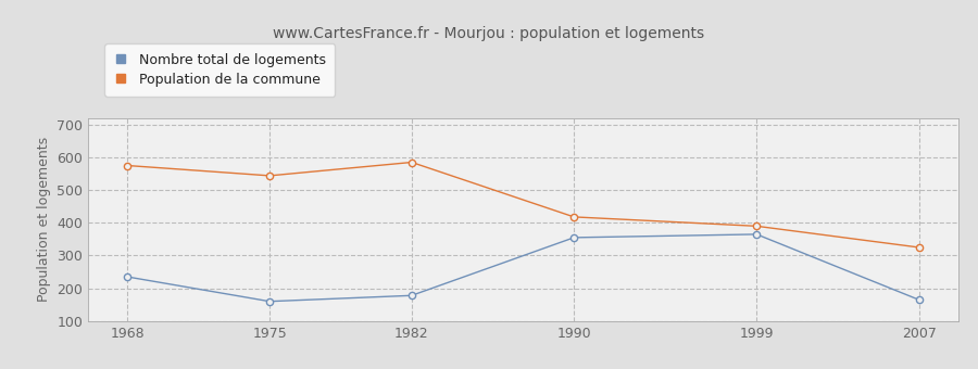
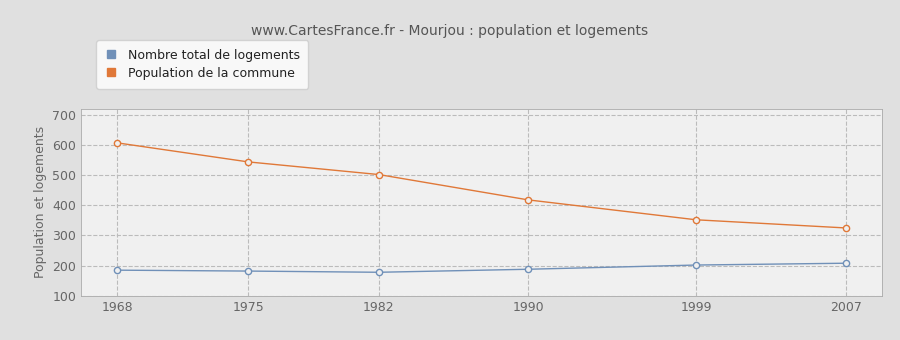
Nombre total de logements/1968: 235 -> 185
Population de la commune/1968: 575 -> 607
Nombre total de logements/1975: 160 -> 182
Population de la commune/1982: 585 -> 502
Nombre total de logements/1990: 355 -> 188
Nombre total de logements/1999: 365 -> 202
Population de la commune/1999: 390 -> 352
Nombre total de logements/2007: 165 -> 208
